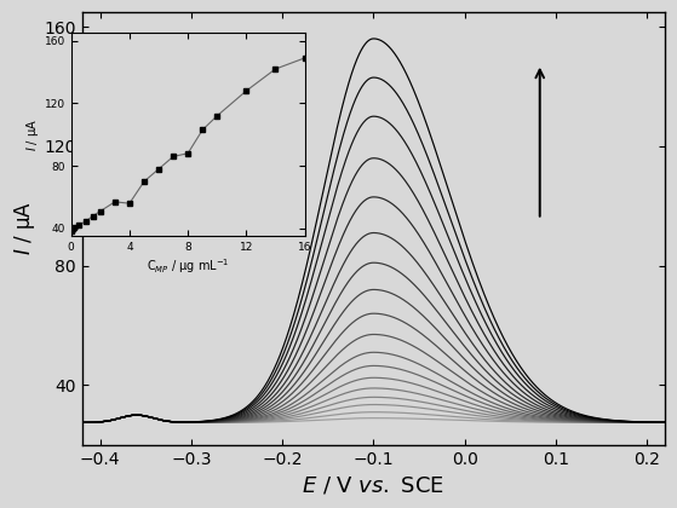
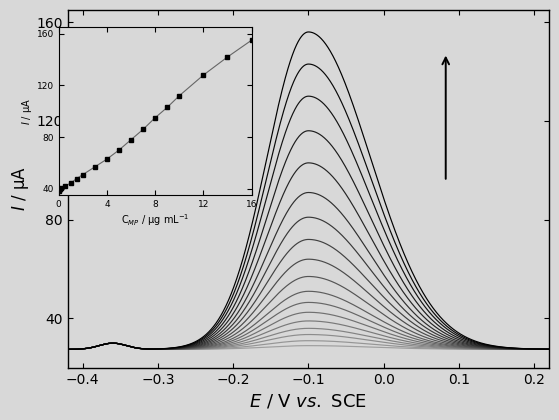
4: 56 -> 63
8: 88 -> 95
16: 149 -> 155
